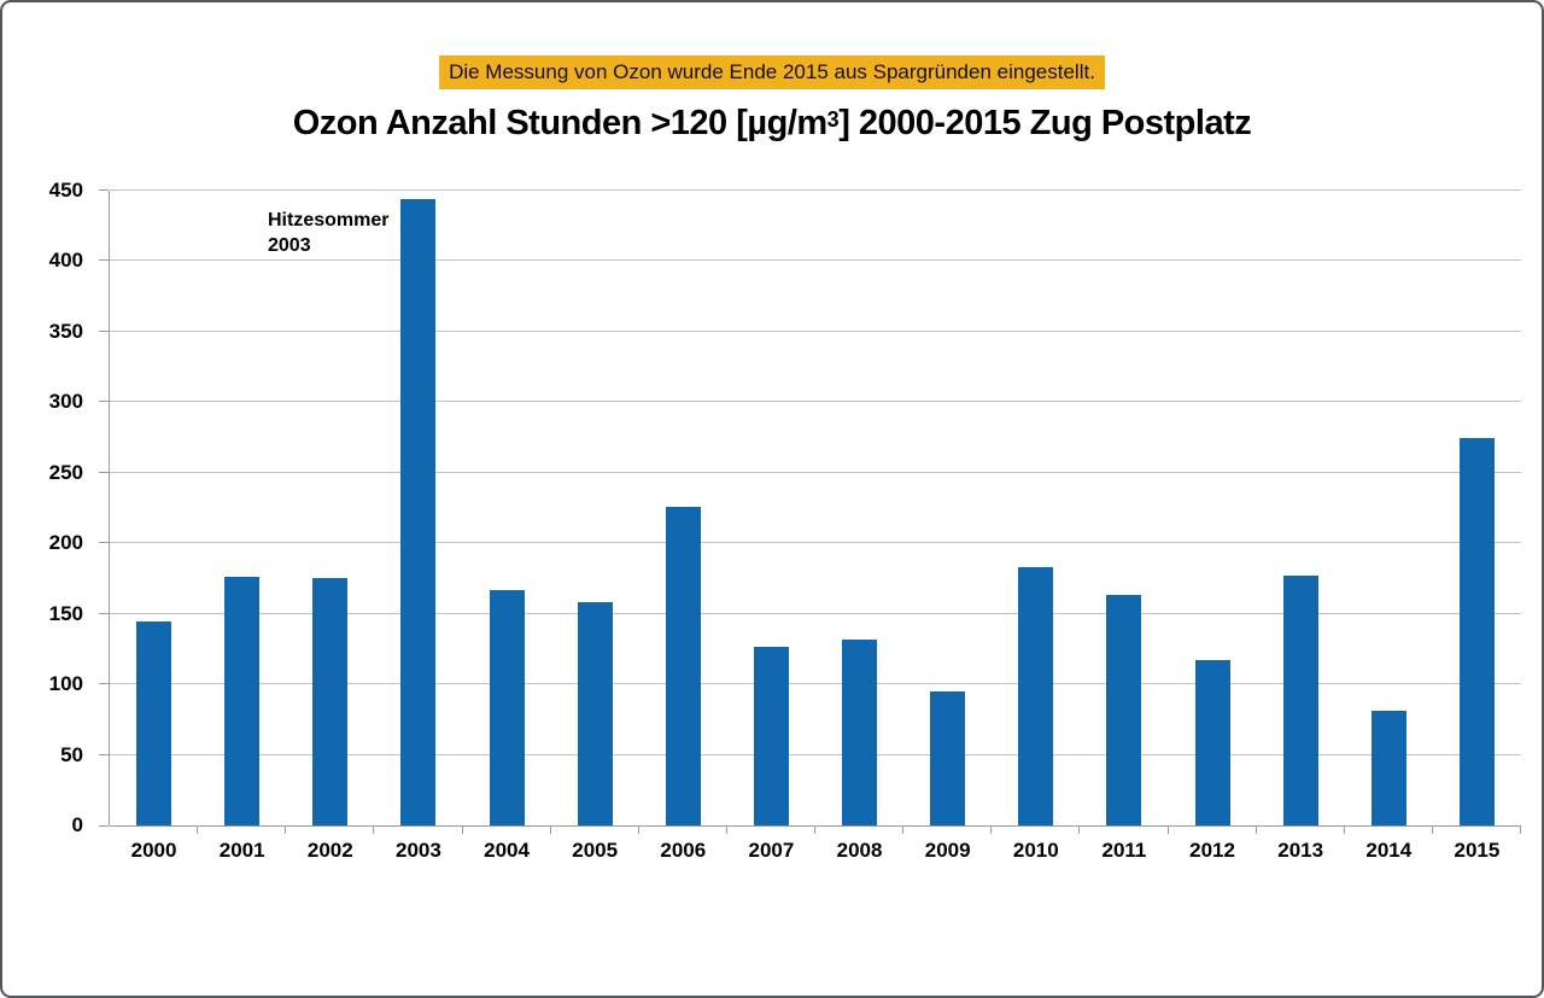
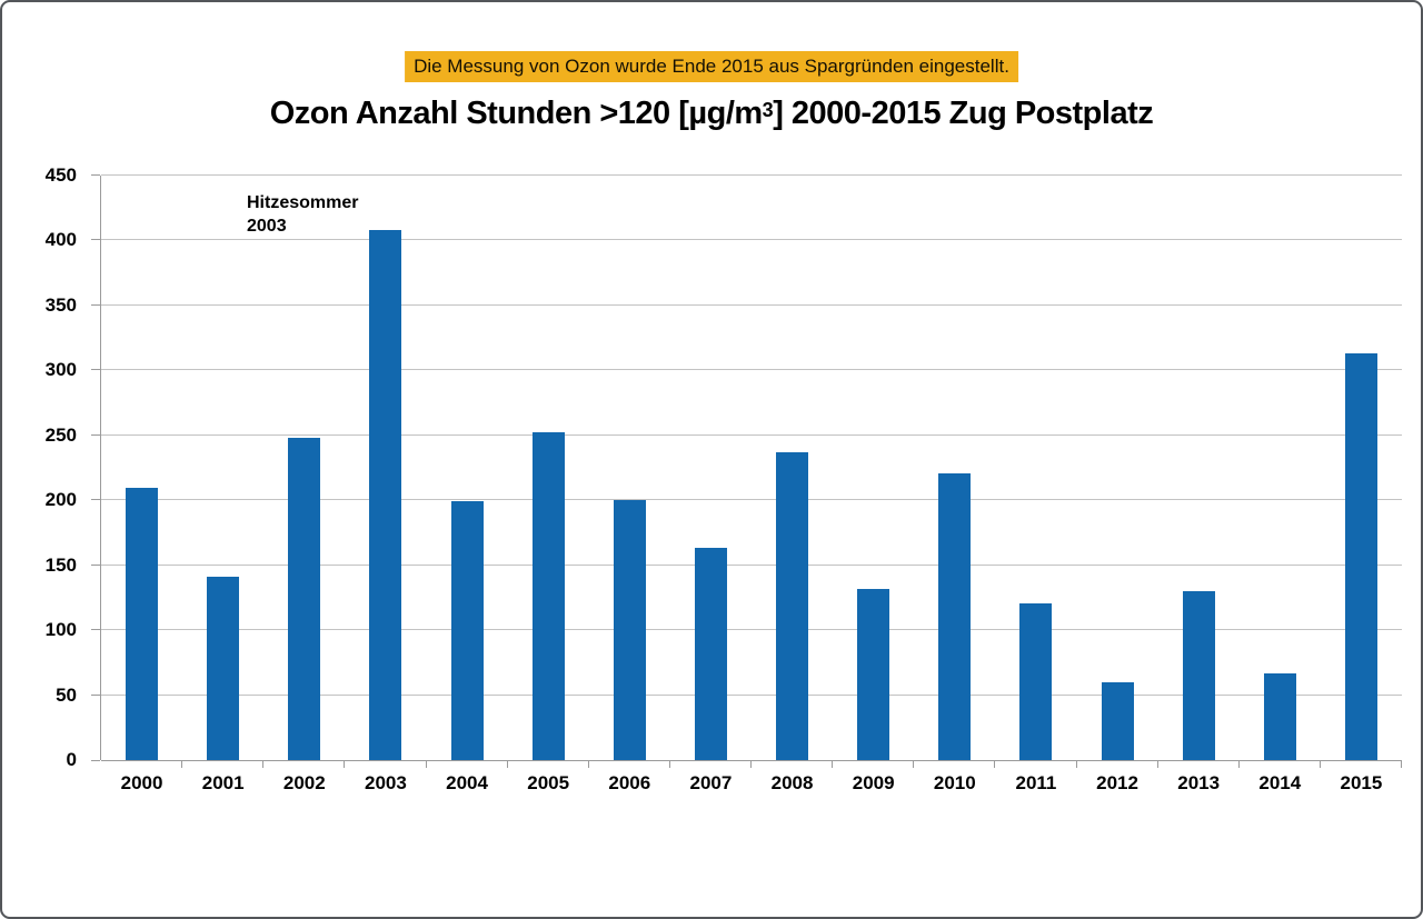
2000: 145 -> 210
2001: 176 -> 141
2002: 175 -> 248
2003: 444 -> 408
2004: 167 -> 199
2005: 158 -> 252
2006: 226 -> 200
2007: 127 -> 163
2008: 132 -> 237
2009: 95 -> 132
2010: 183 -> 221
2011: 163 -> 121
2012: 117 -> 60
2013: 177 -> 130
2014: 81 -> 67
2015: 275 -> 313
